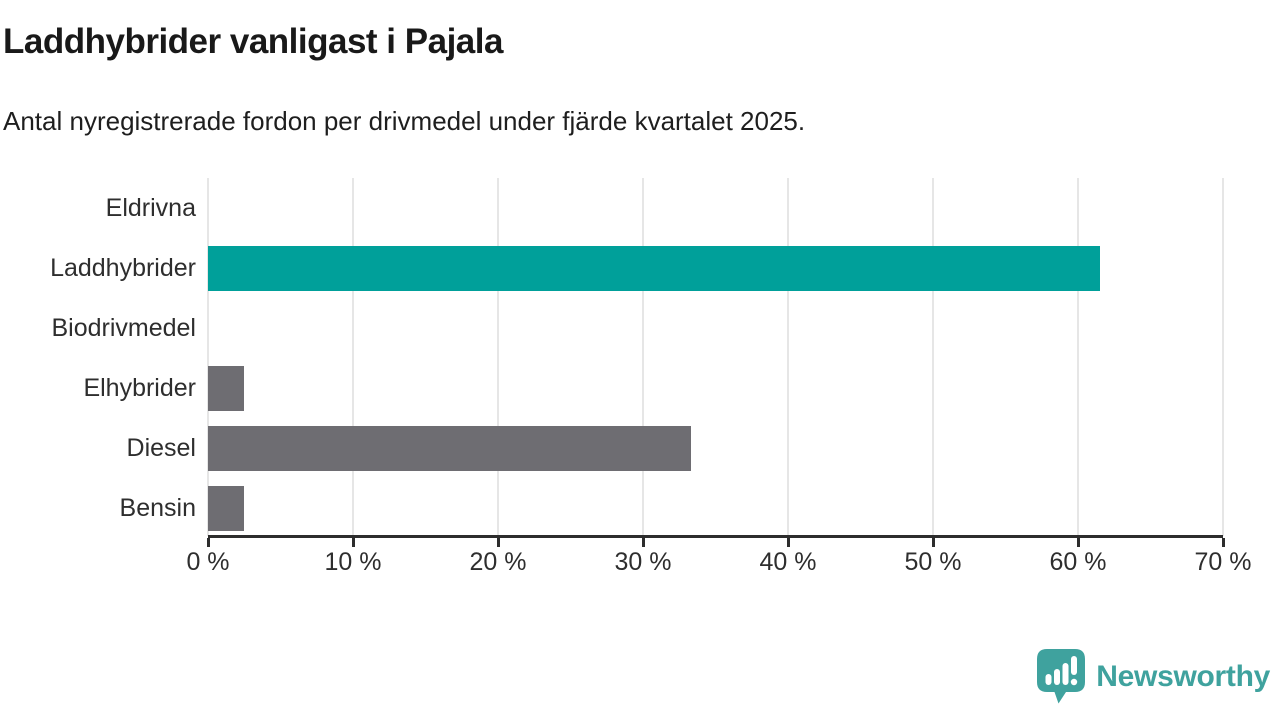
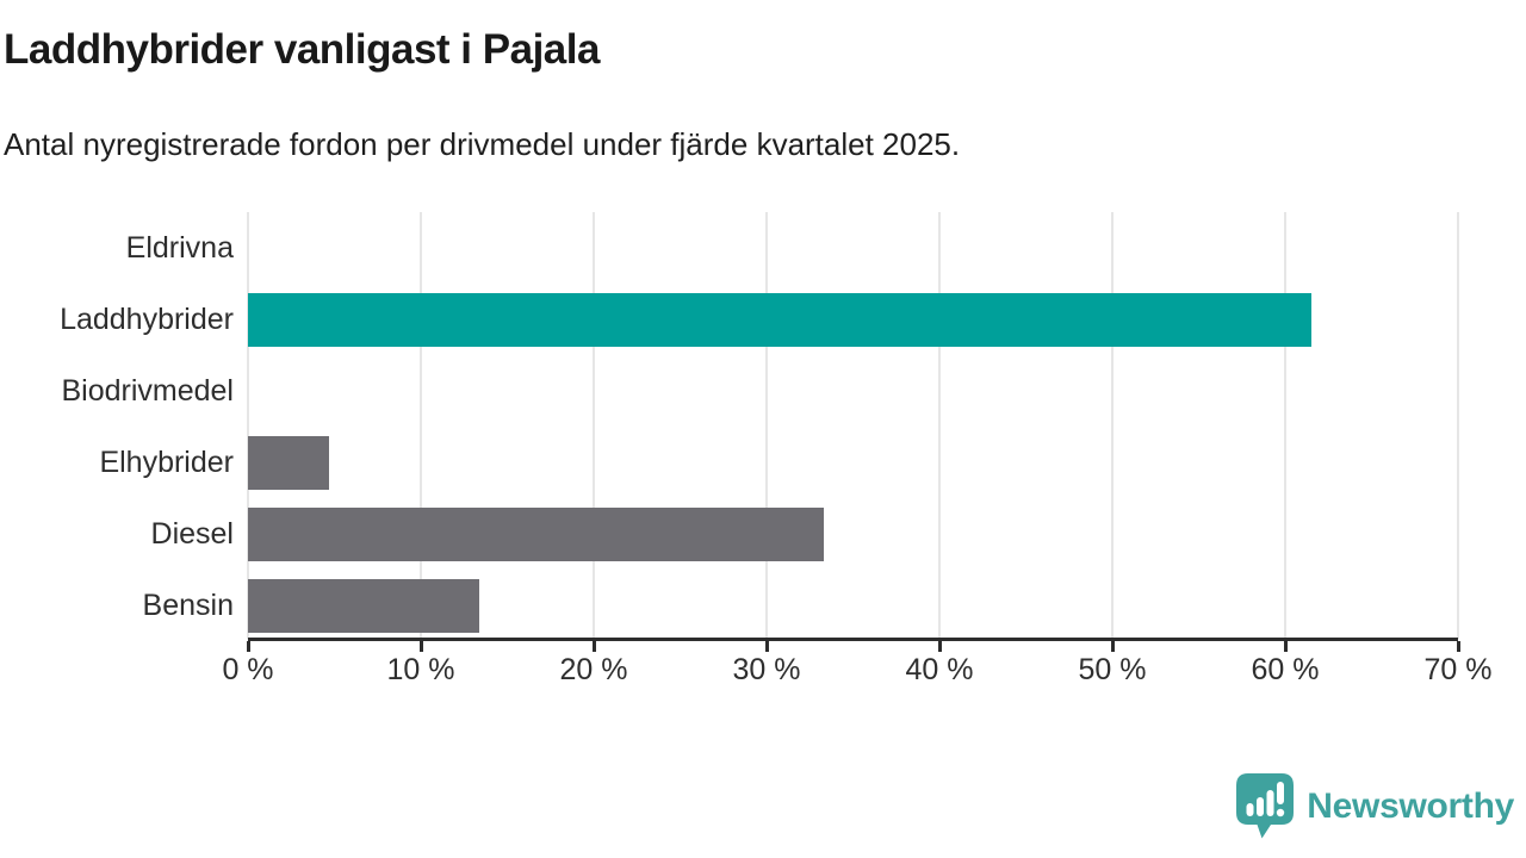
Elhybrider: 2.5% -> 4.7%
Bensin: 2.5% -> 13.4%
